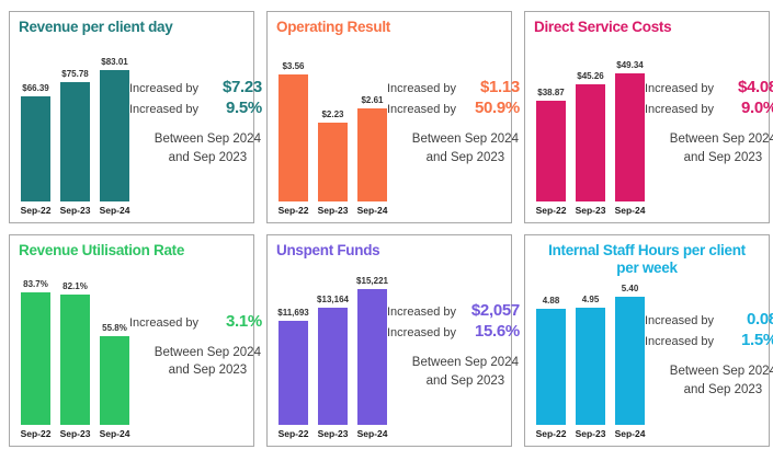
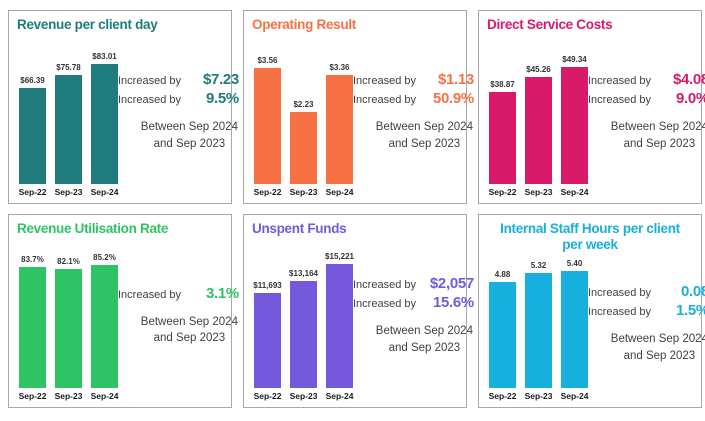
Operating Result/Sep-24: $2.61 -> $3.36
Revenue Utilisation Rate/Sep-24: 55.8% -> 85.2%
Internal Staff Hours per client per week/Sep-23: 4.95 -> 5.32
